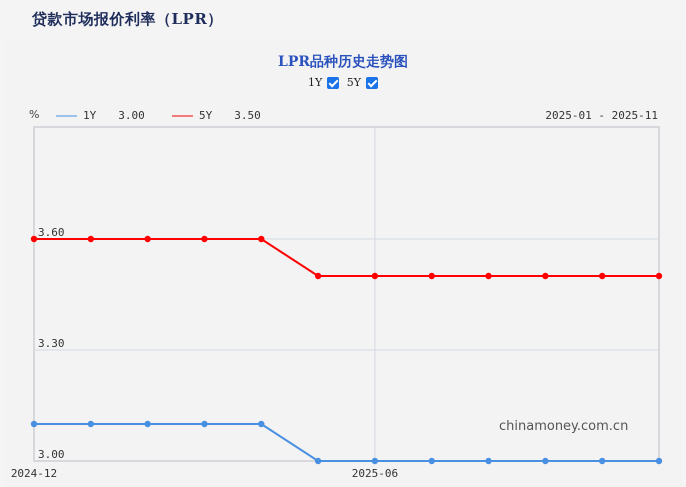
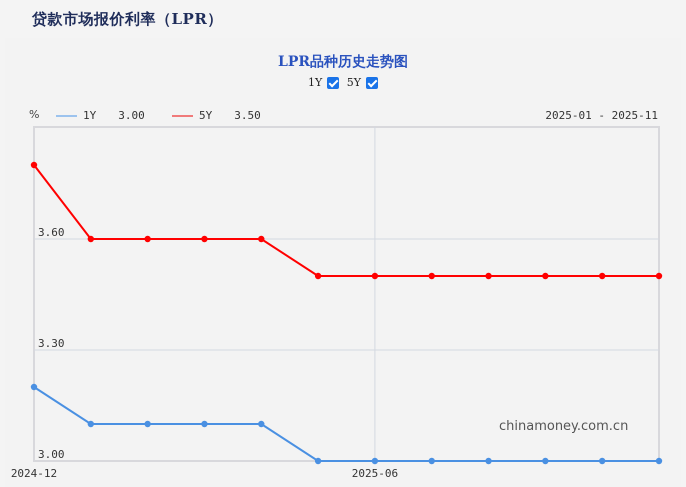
1Y/2024-12: 3.1 -> 3.2
5Y/2024-12: 3.6 -> 3.8
